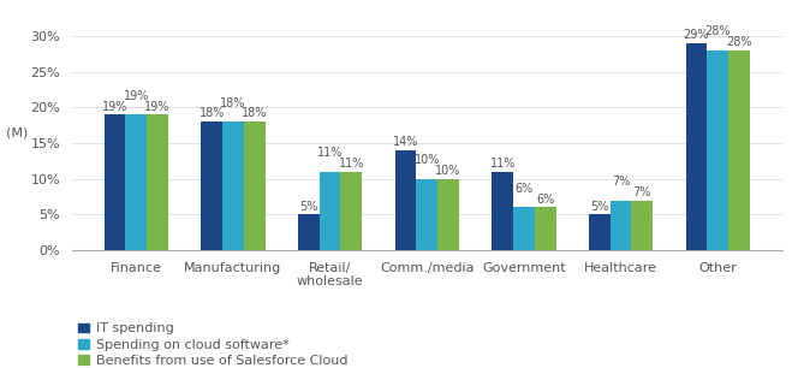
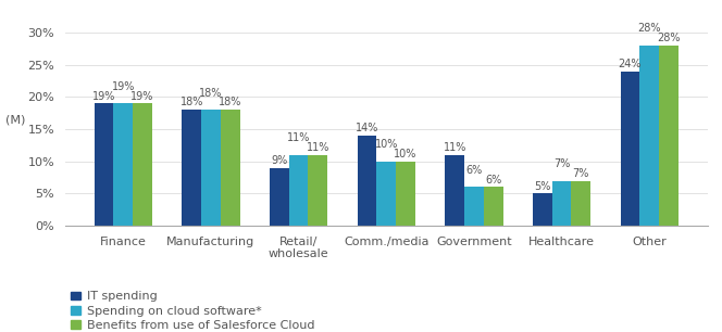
IT spending/Retail/ wholesale: 5% -> 9%
IT spending/Other: 29% -> 24%
